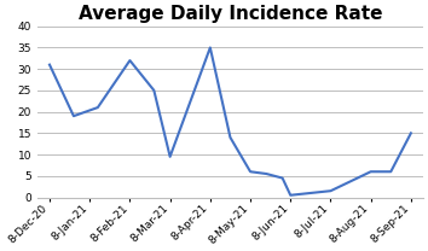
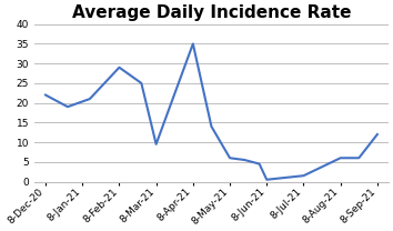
8-Dec-20: 31.0 -> 22.0
8-Feb-21: 32.0 -> 29.0
8-Sep-21: 15.0 -> 12.0
